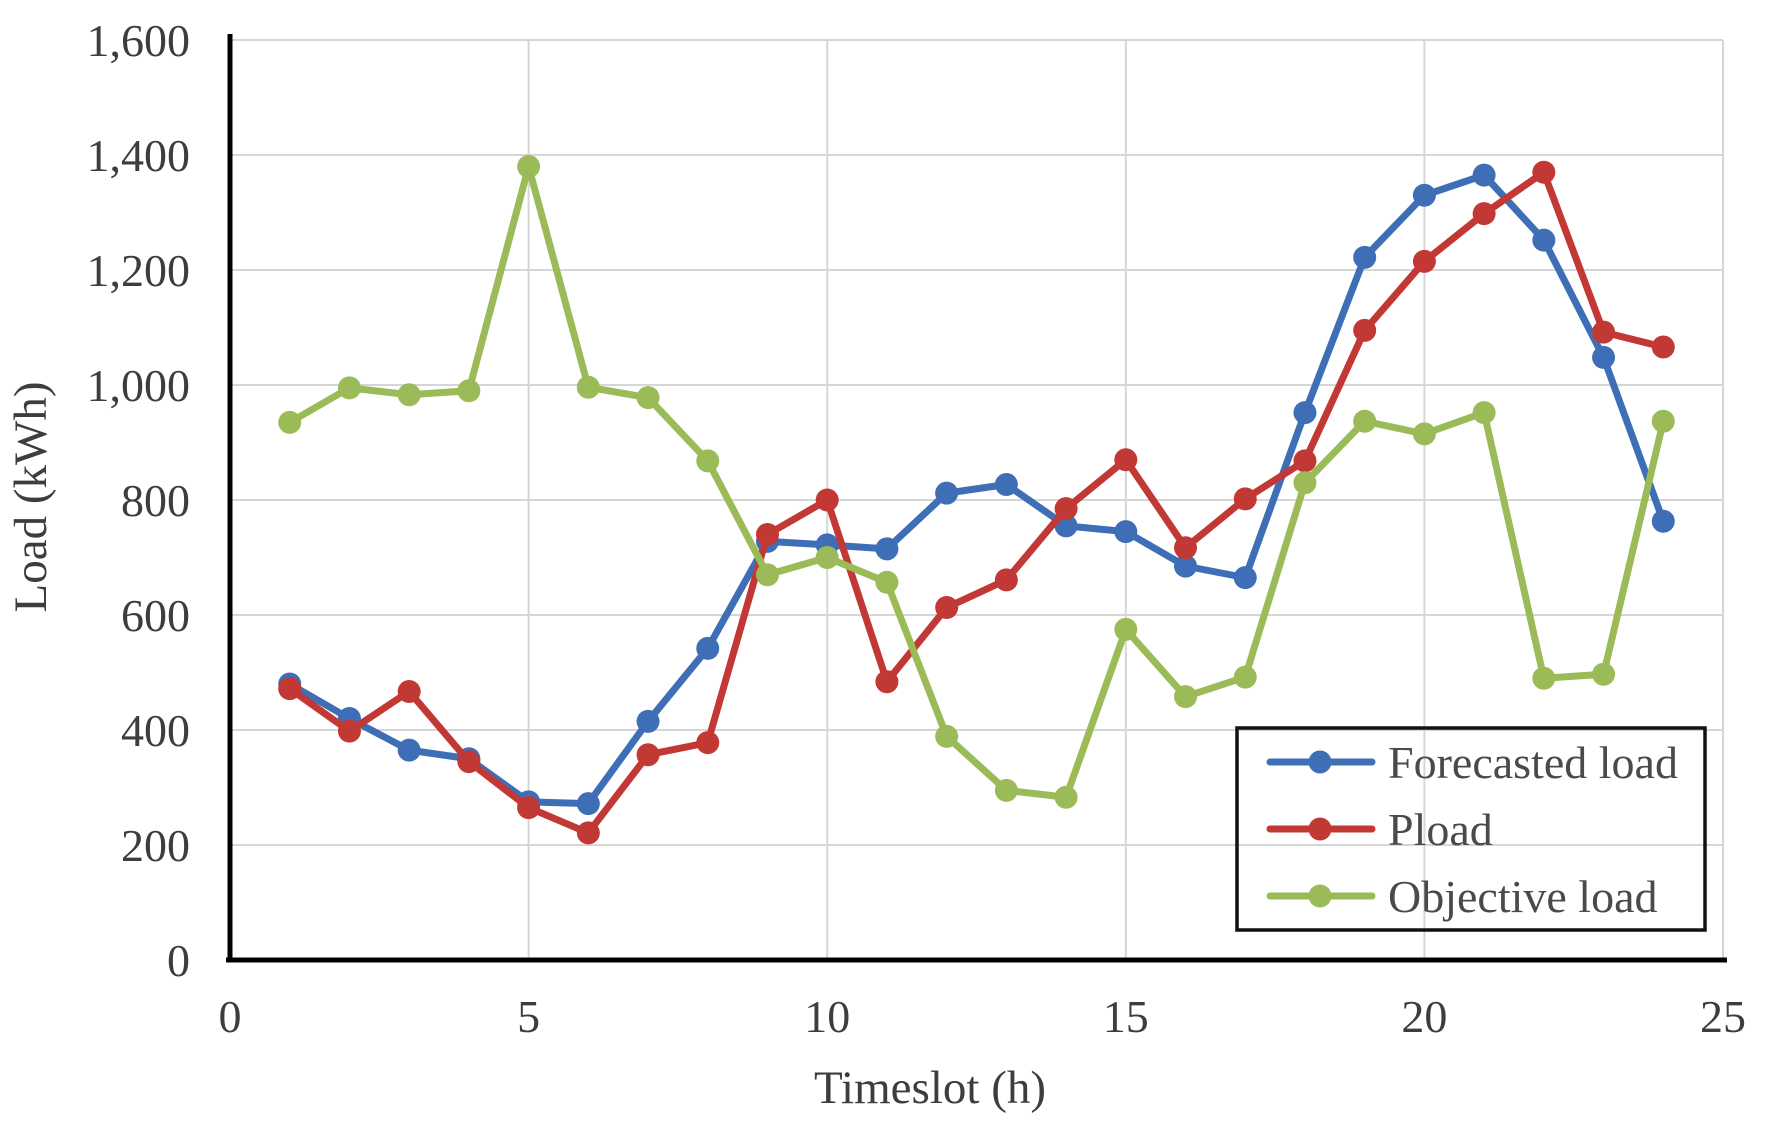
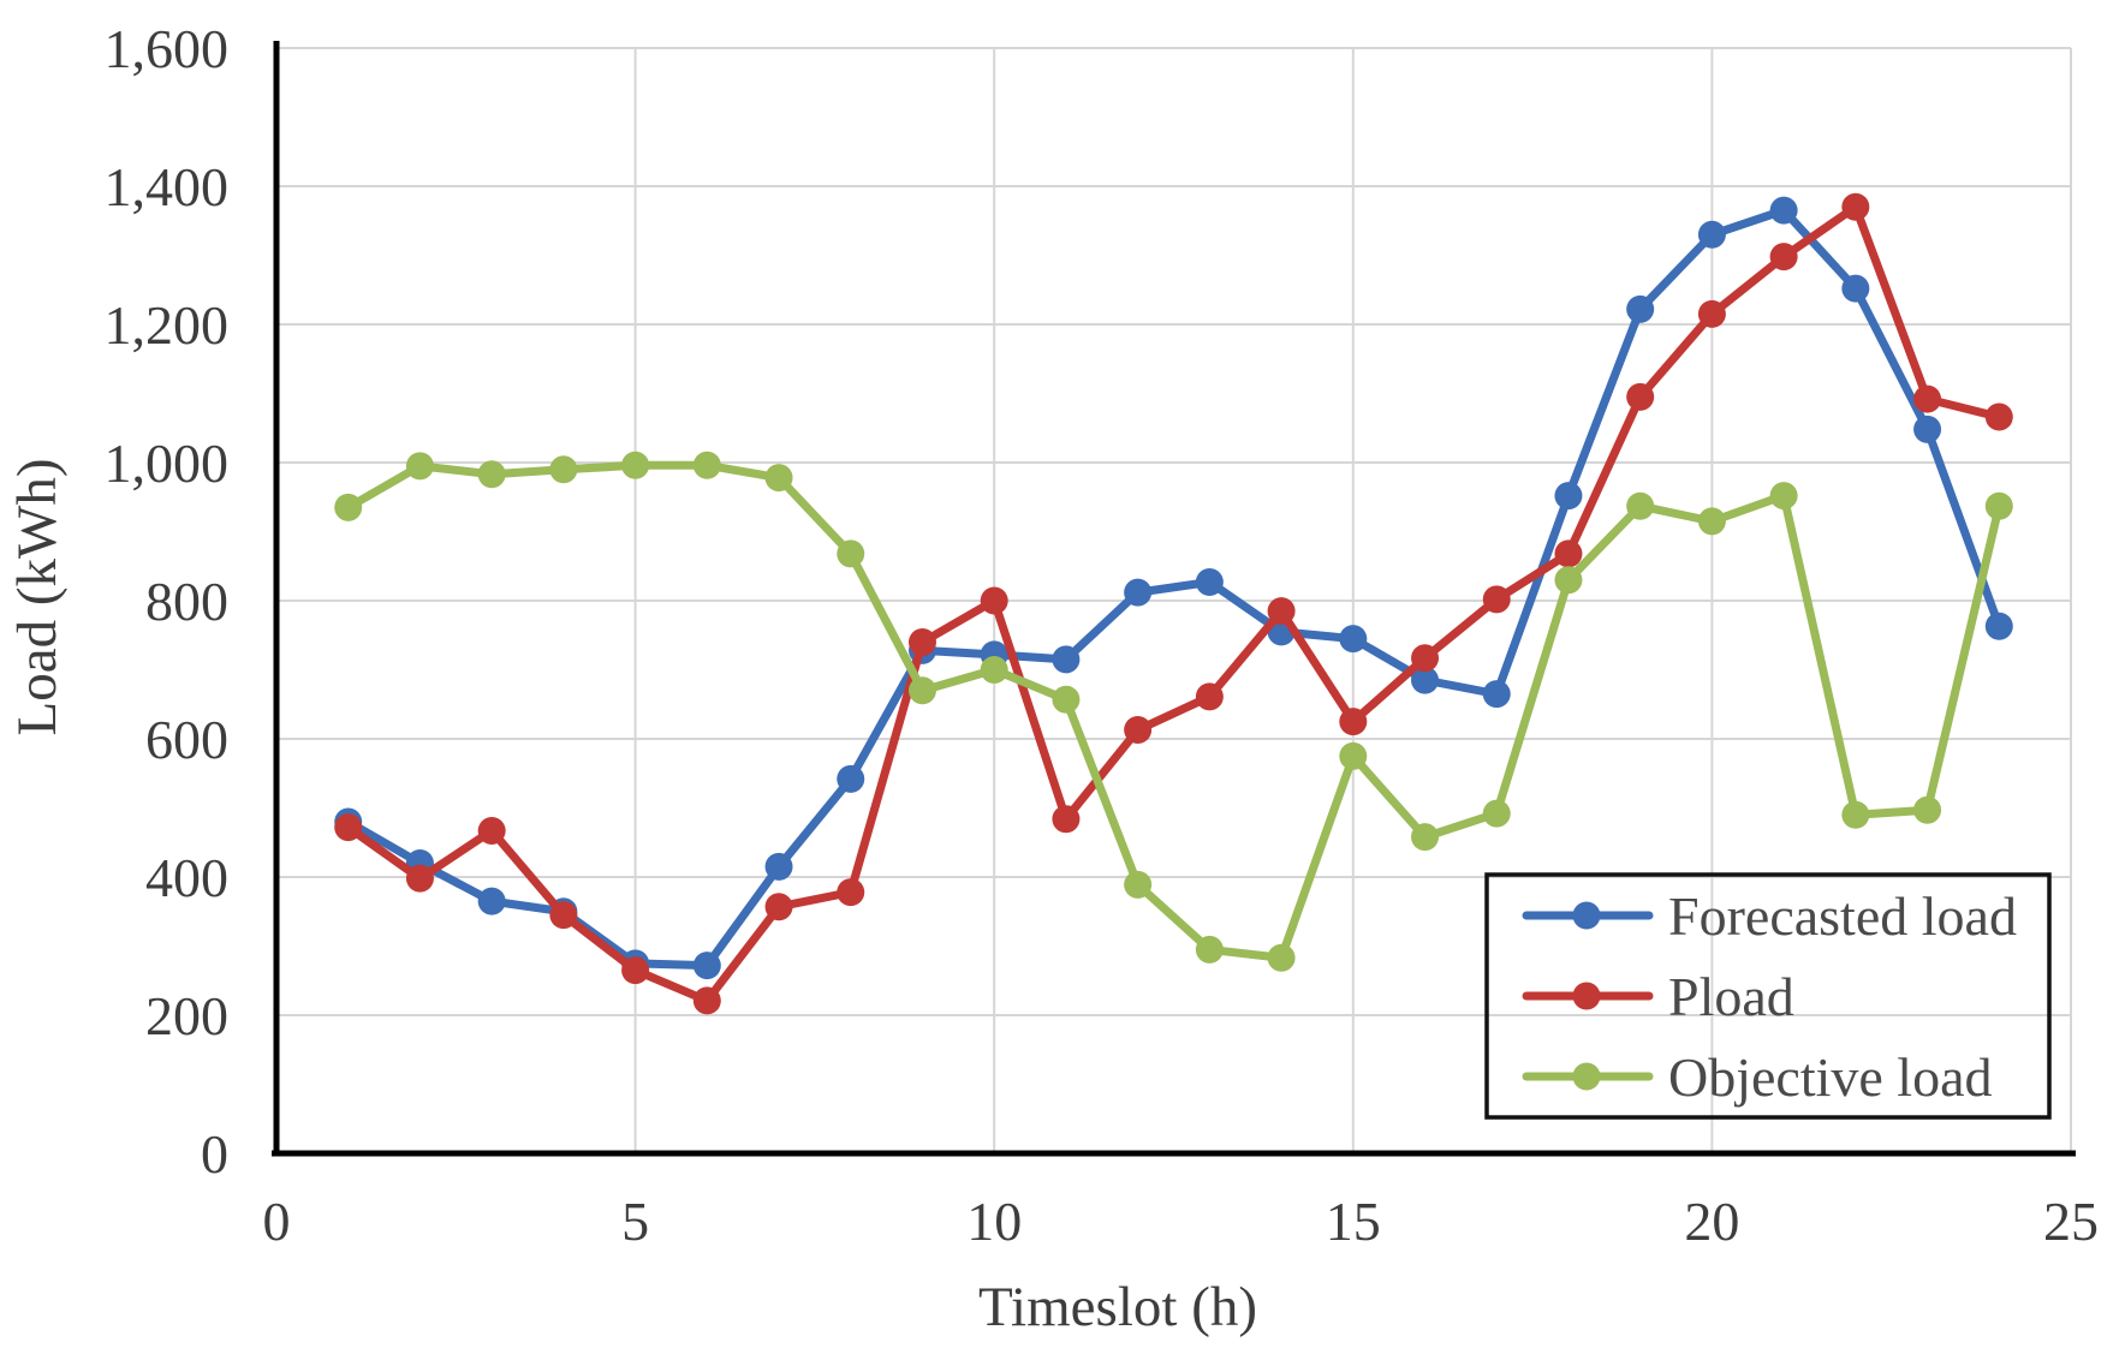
Objective load/5: 1380 -> 1000
Pload/15: 870 -> 620
